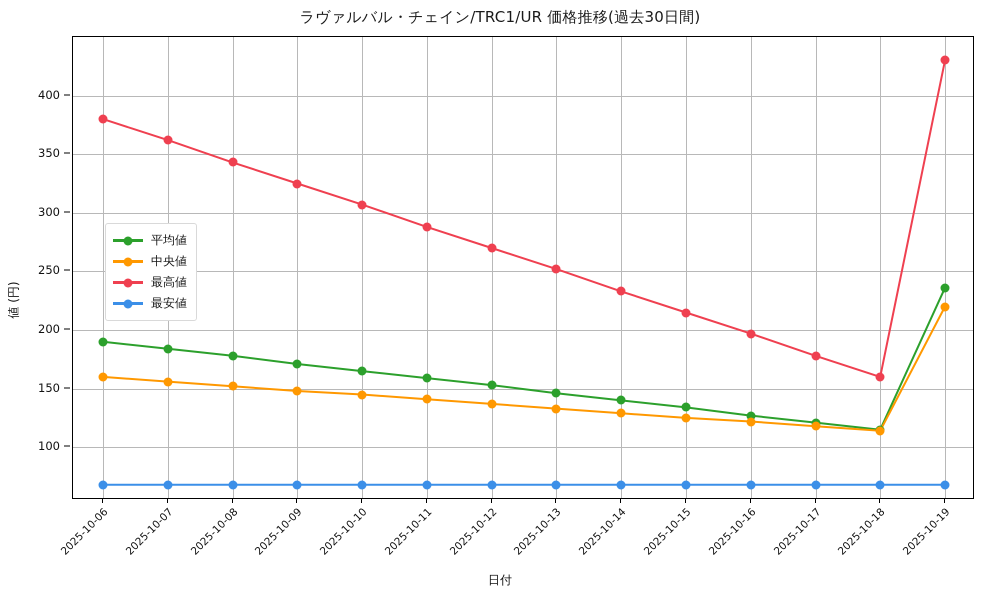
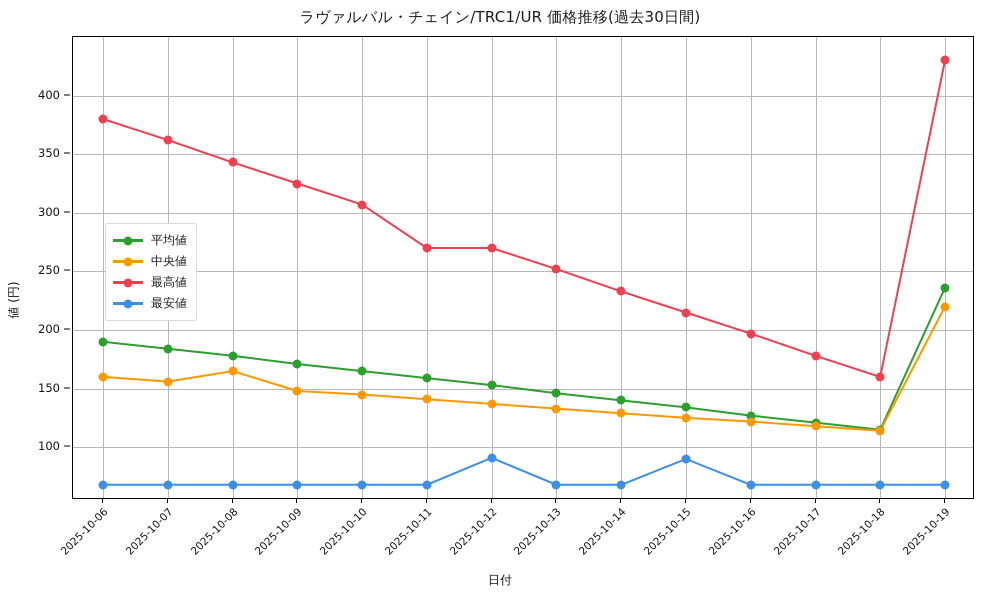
中央値/2025-10-08: 152 -> 165
最高値/2025-10-11: 288 -> 270
最安値/2025-10-12: 68 -> 91
最安値/2025-10-15: 68 -> 90
